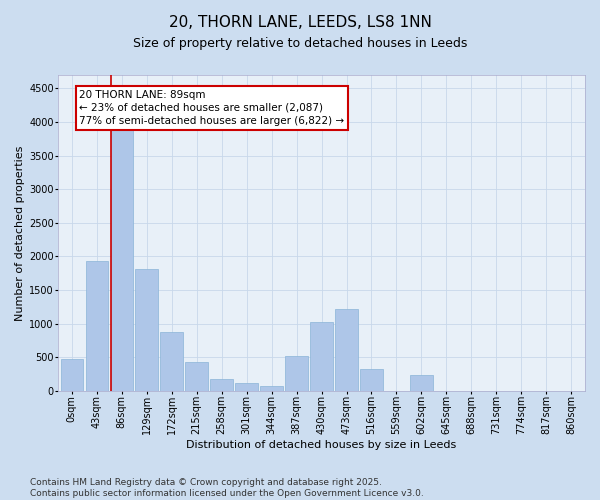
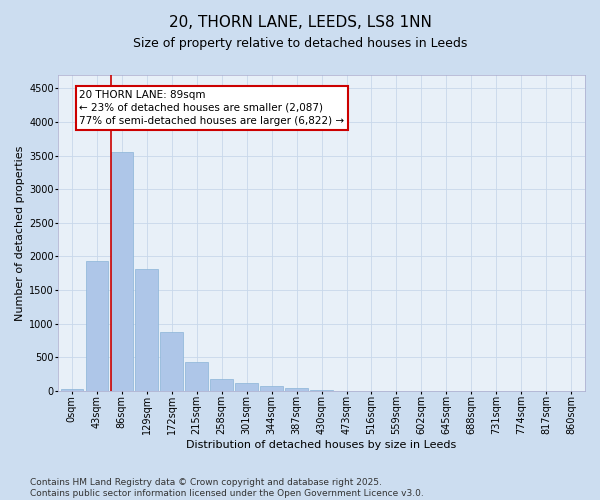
0sqm: 480 -> 30
86sqm: 3880 -> 3560
387sqm: 520 -> 40
430sqm: 1020 -> 10
473sqm: 1220 -> 0
516sqm: 320 -> 0
602sqm: 240 -> 0
